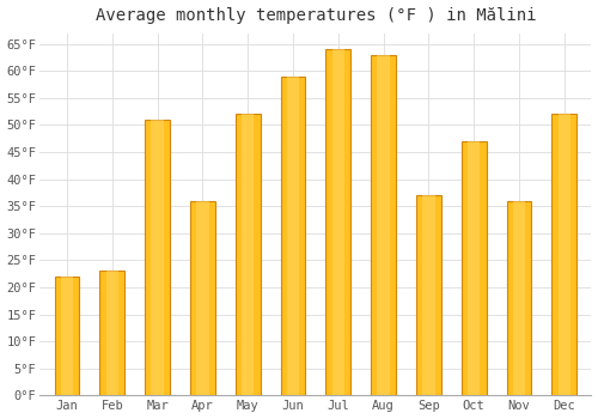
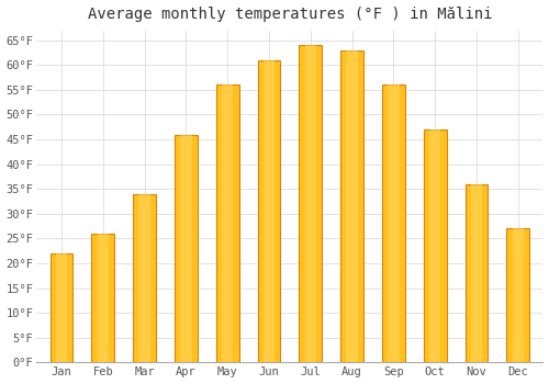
Feb: 23°F -> 26°F
Mar: 51°F -> 34°F
Apr: 36°F -> 46°F
May: 52°F -> 56°F
Jun: 59°F -> 61°F
Sep: 37°F -> 56°F
Dec: 52°F -> 27°F
